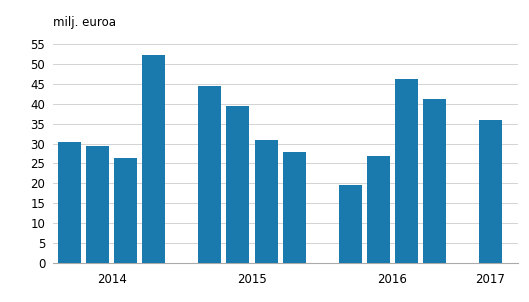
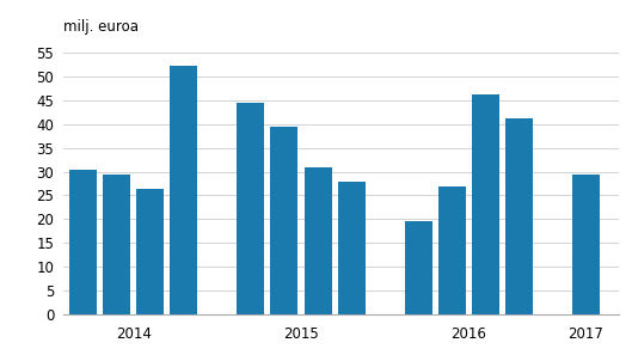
2017: 36.0 -> 29.5
